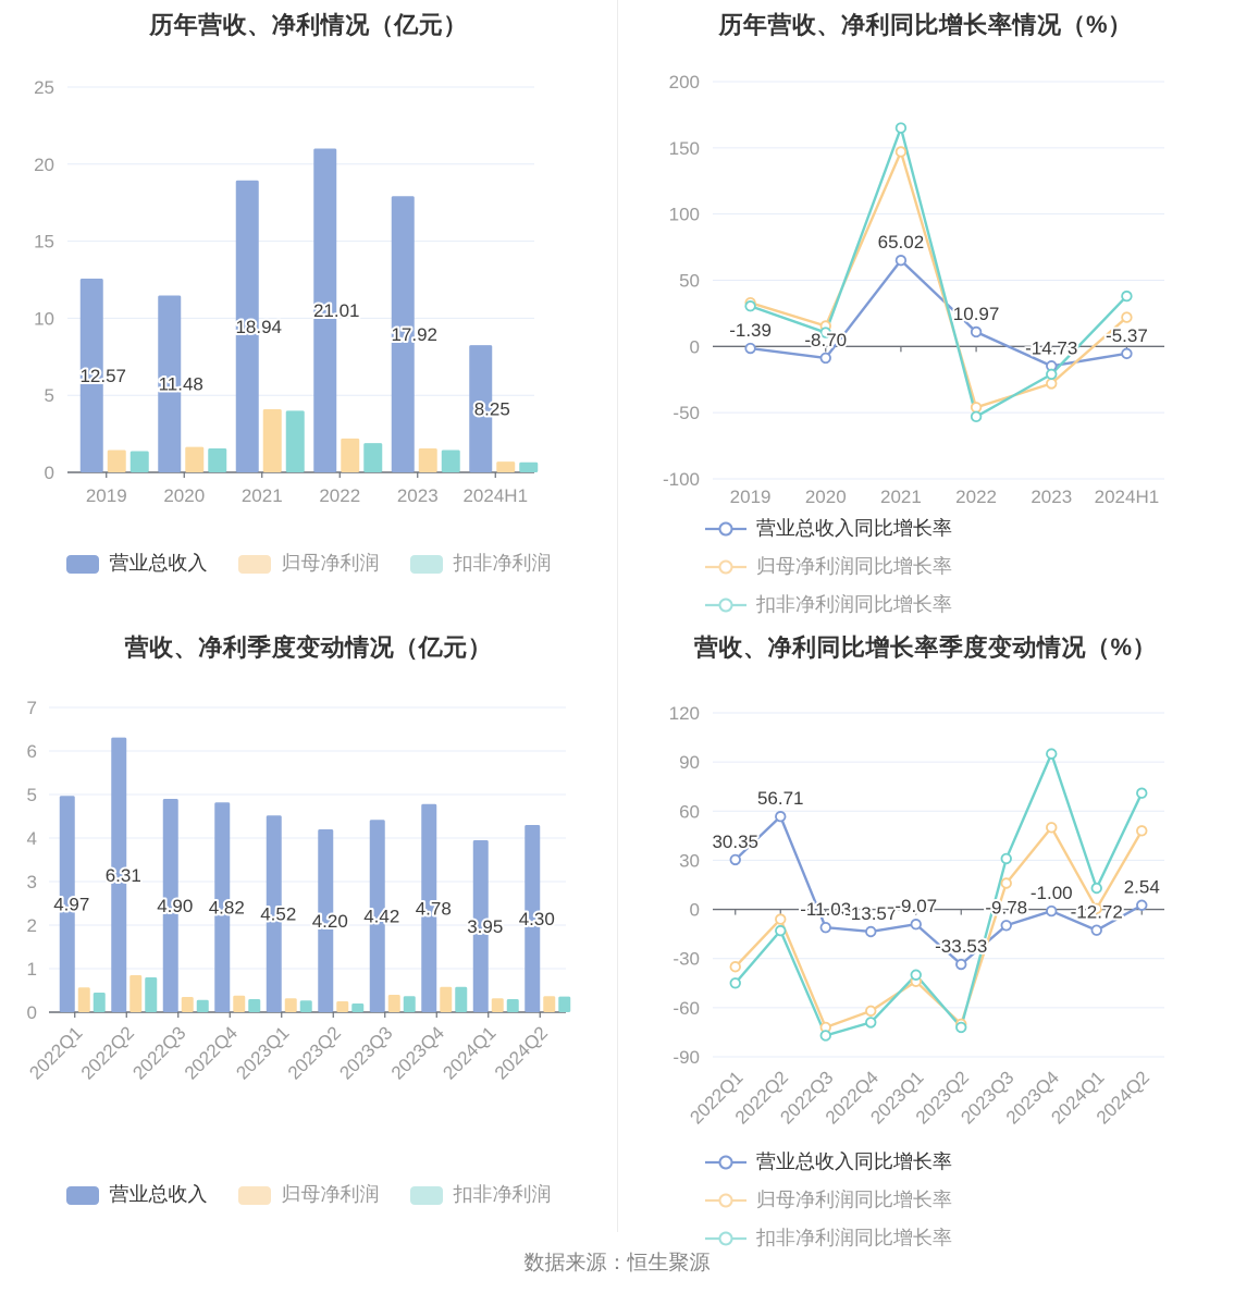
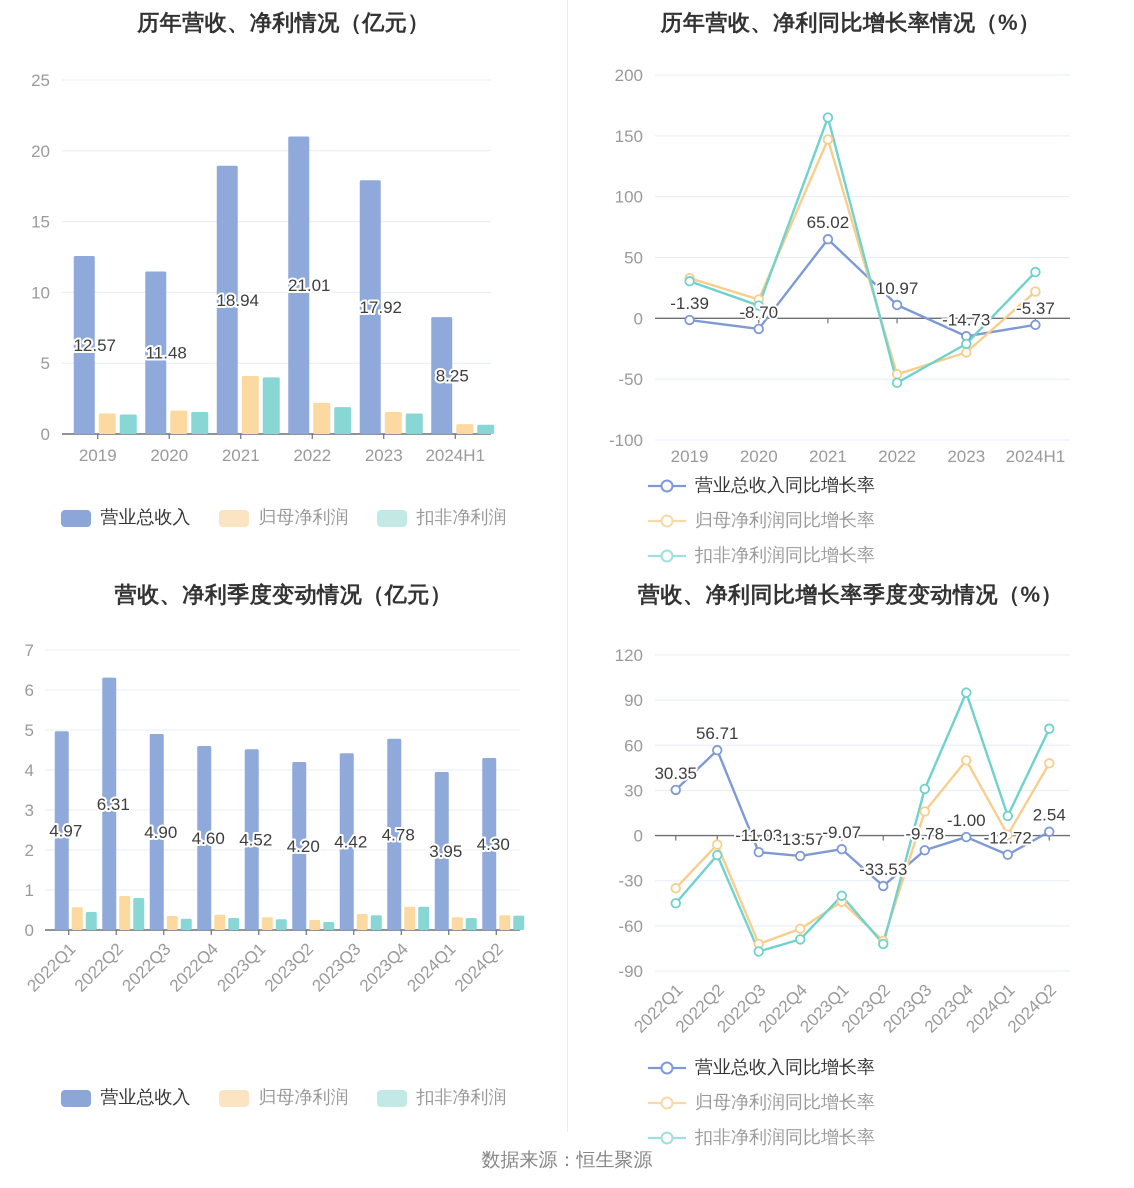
营收、净利季度变动情况（亿元）/营业总收入/2022Q4: 4.82 -> 4.60
